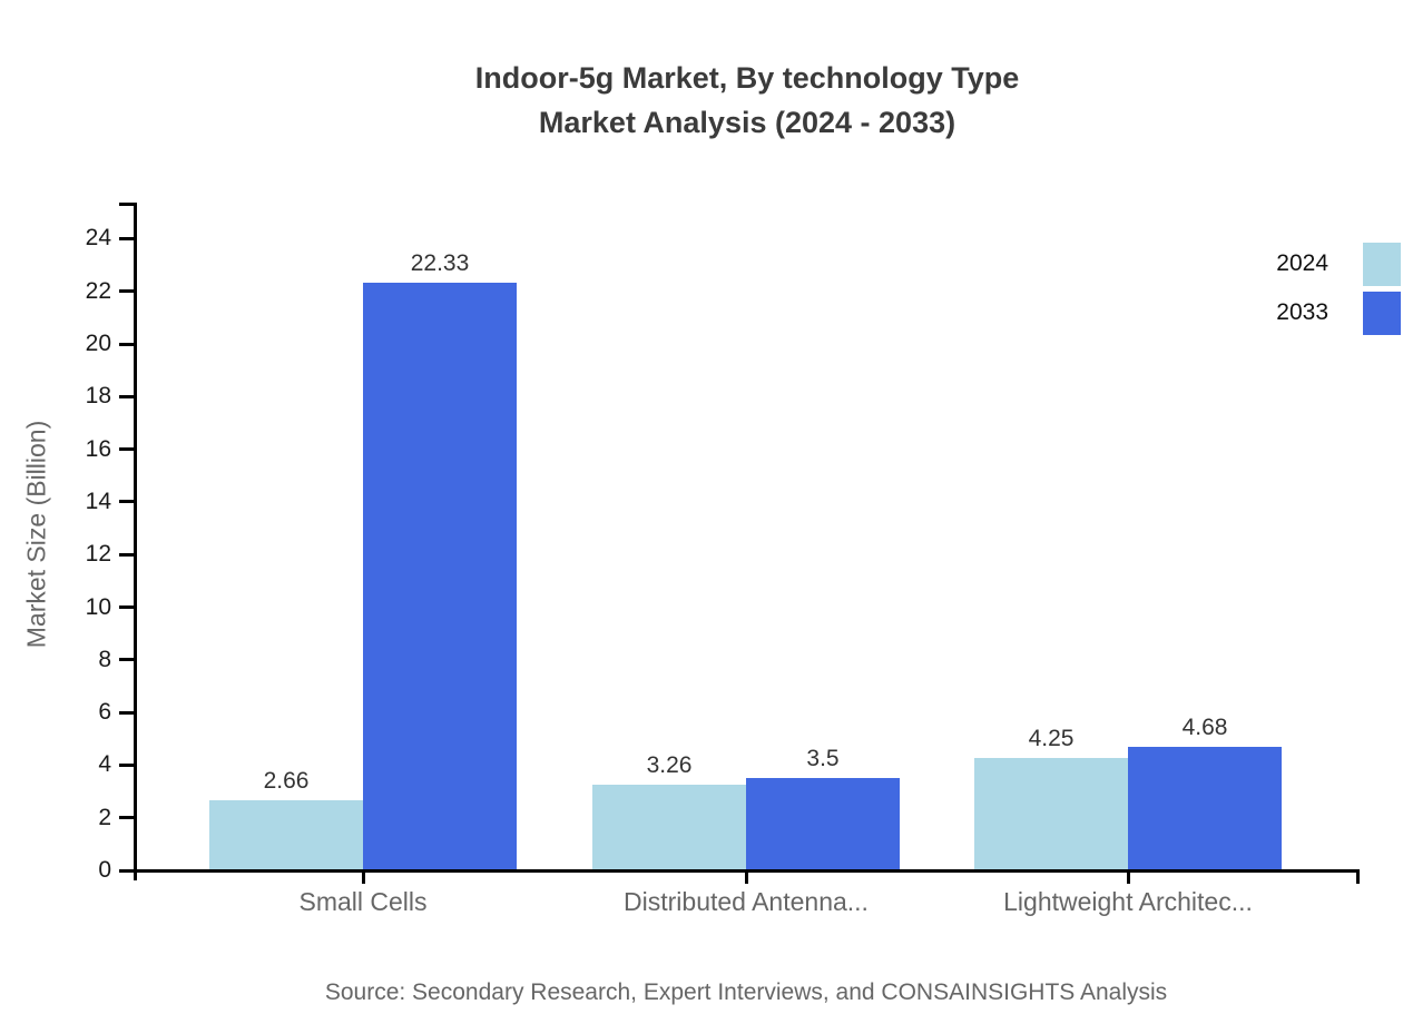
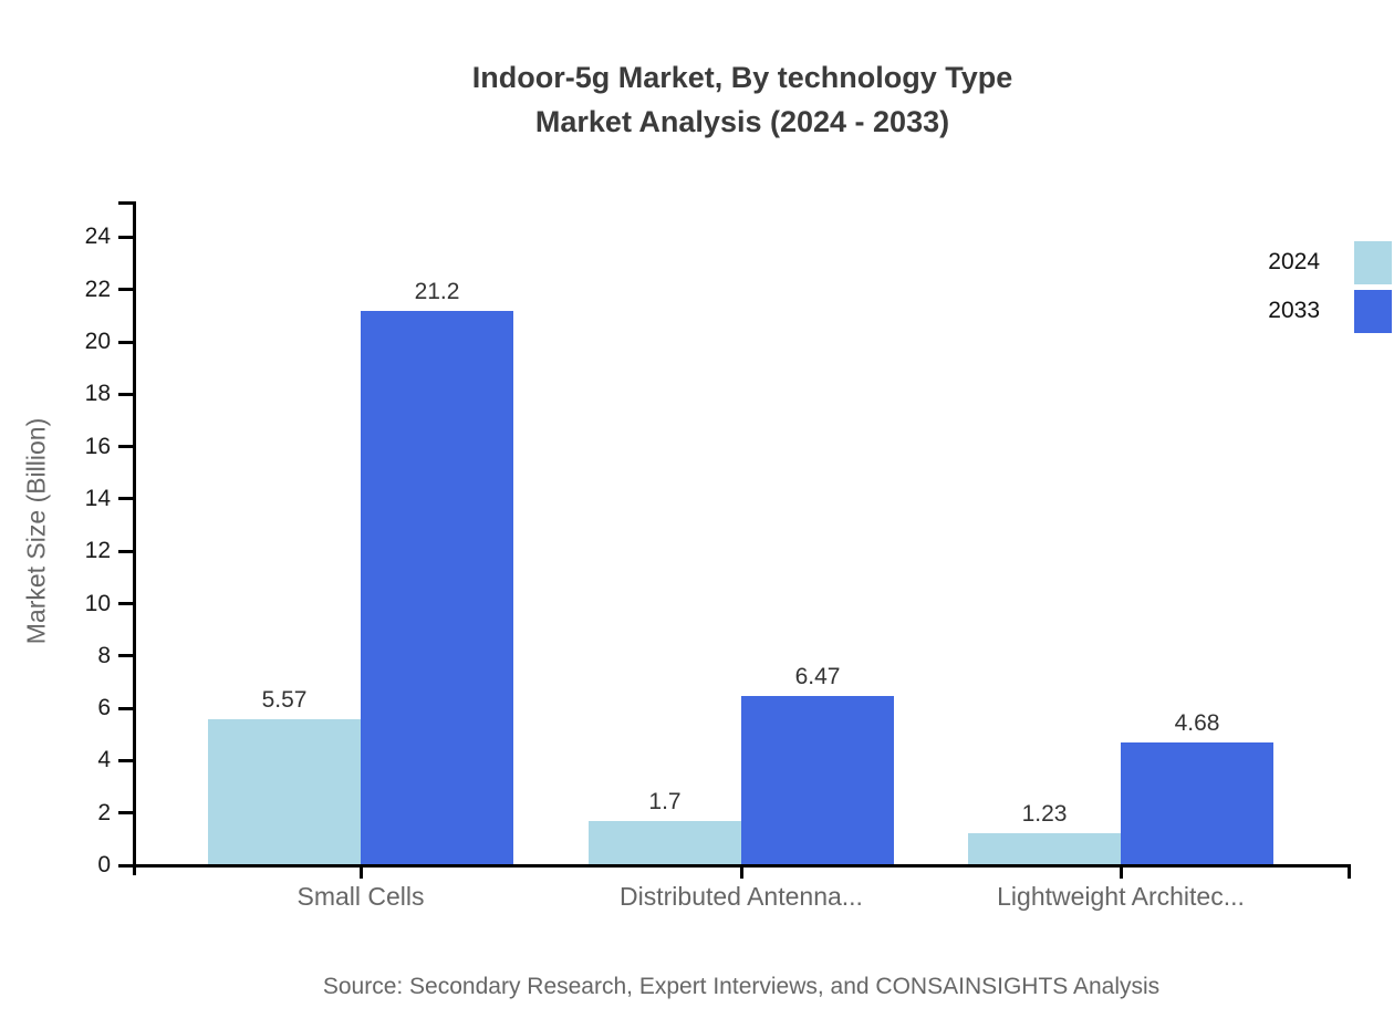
2024/Small Cells: 2.66 -> 5.57
2033/Small Cells: 22.33 -> 21.2
2024/Distributed Antenna...: 3.26 -> 1.7
2033/Distributed Antenna...: 3.5 -> 6.47
2024/Lightweight Architec...: 4.25 -> 1.23
